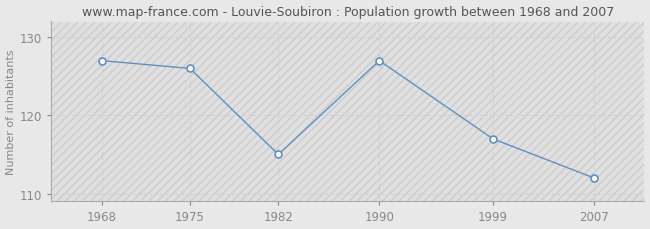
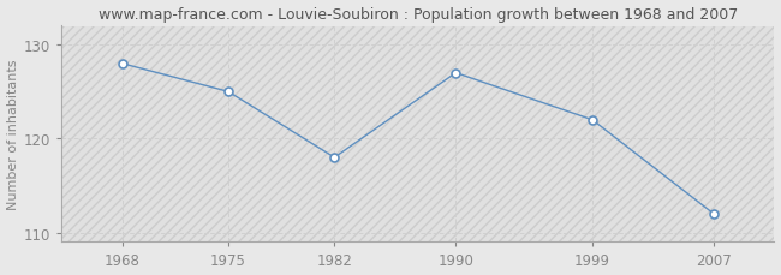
1968: 127 -> 128
1975: 126 -> 125
1982: 115 -> 118
1999: 117 -> 122
